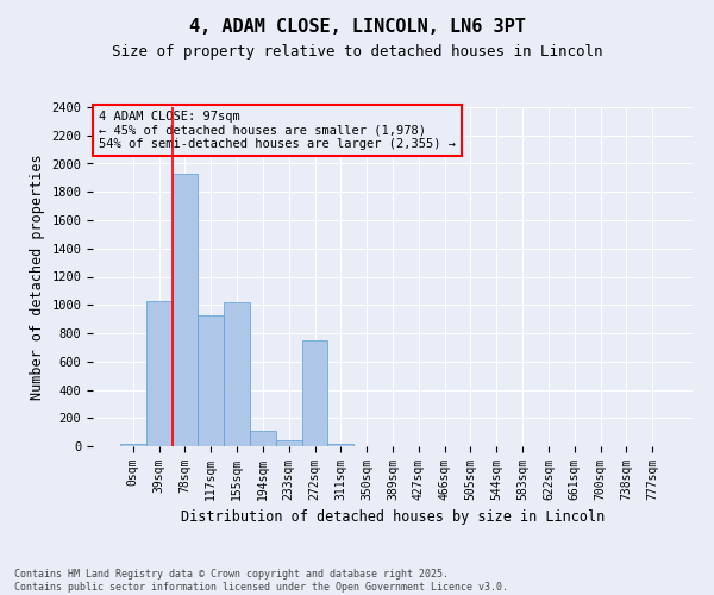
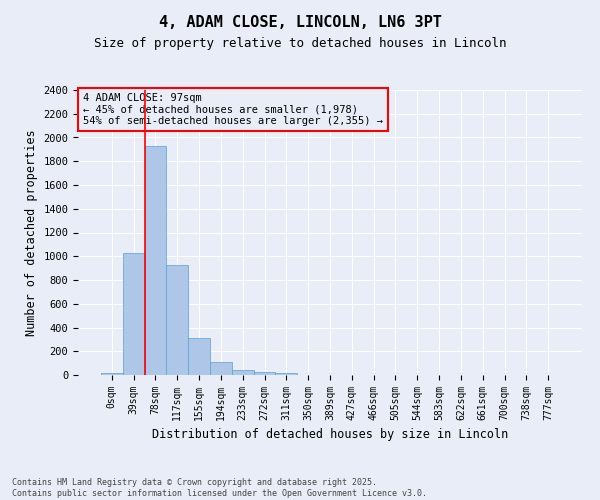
155sqm: 1020 -> 310
272sqm: 750 -> 20
